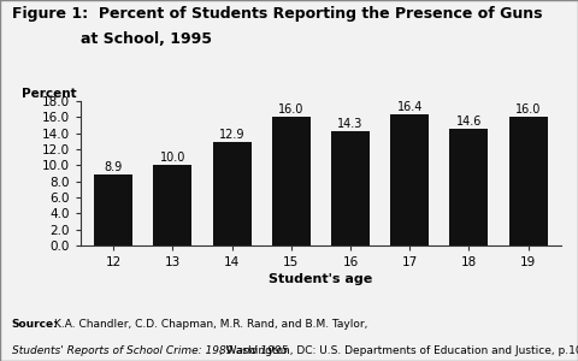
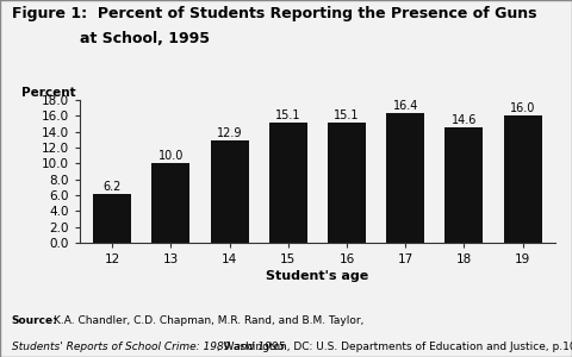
12: 8.9 -> 6.2
15: 16.0 -> 15.1
16: 14.3 -> 15.1
